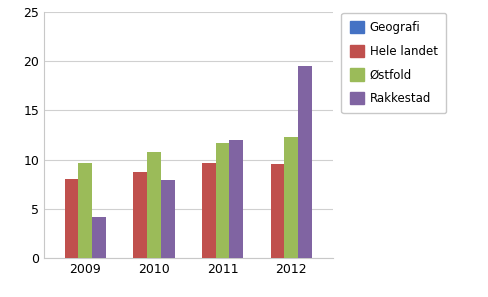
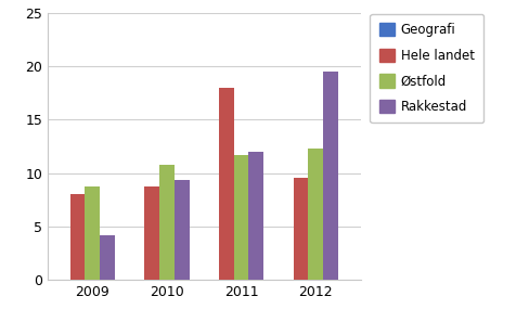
Østfold/2009: 9.7 -> 8.8
Rakkestad/2010: 8.0 -> 9.4
Hele landet/2011: 9.7 -> 18.0
